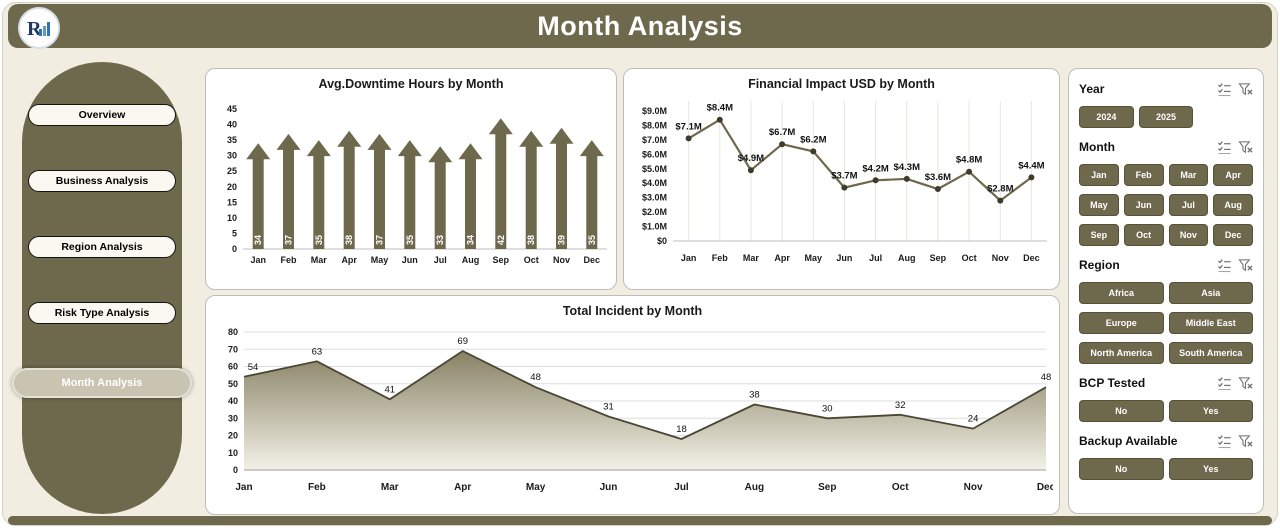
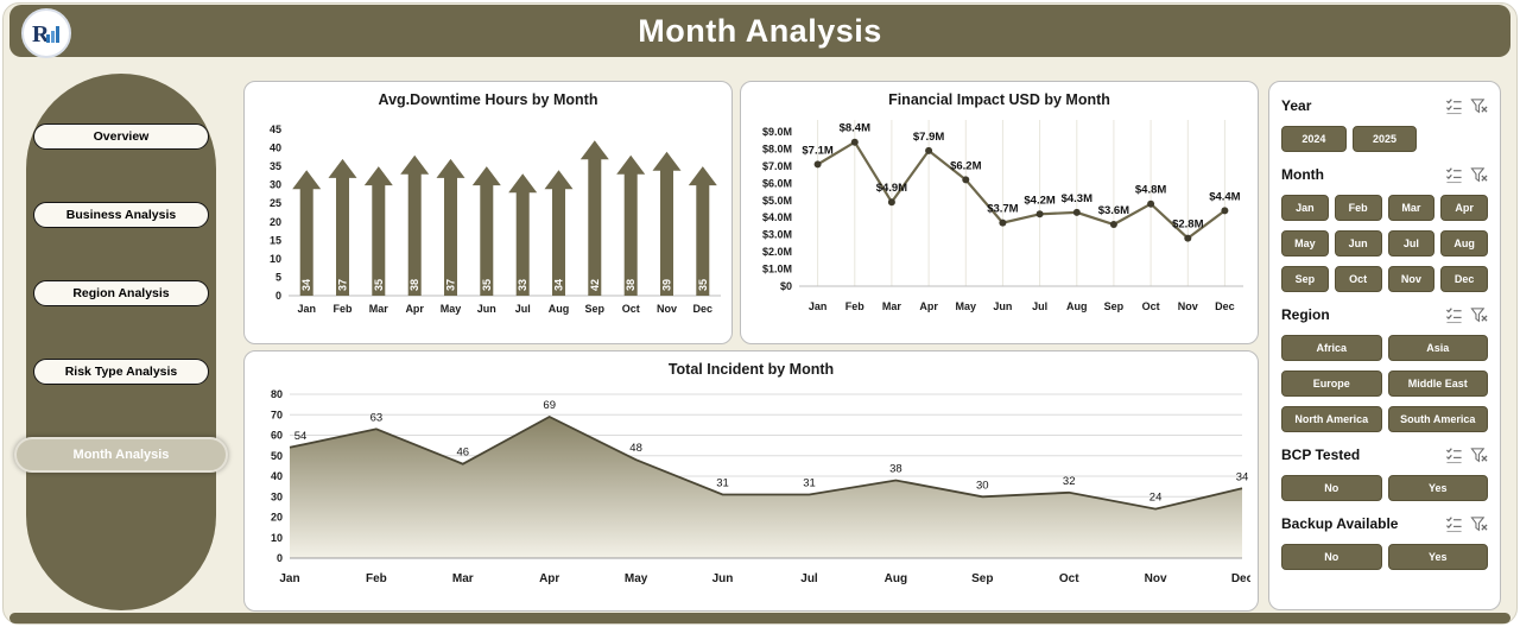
Financial Impact USD by Month/Apr: $6.7M -> $7.9M
Total Incident by Month/Mar: 41 -> 46
Total Incident by Month/Jul: 18 -> 31
Total Incident by Month/Dec: 48 -> 34
